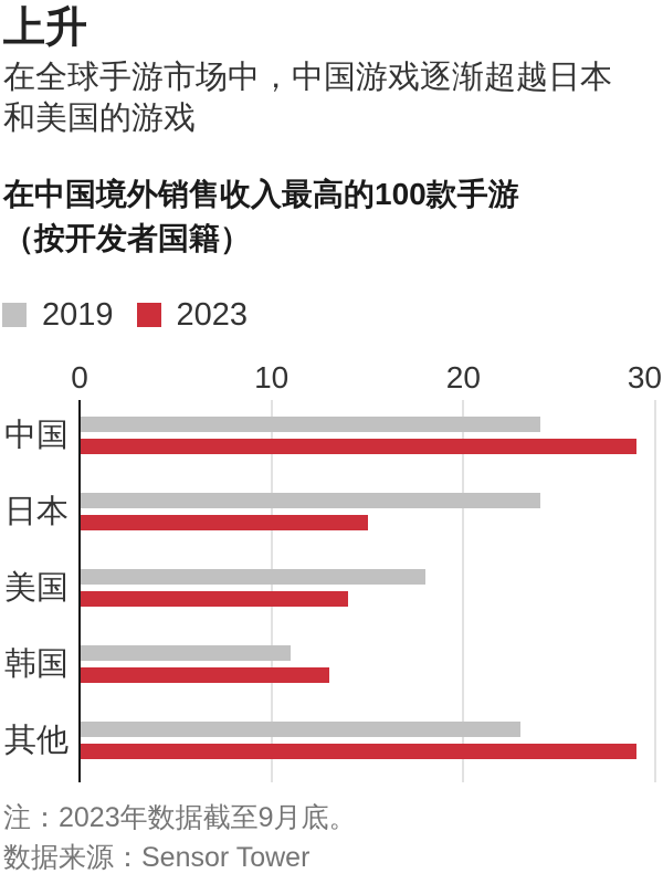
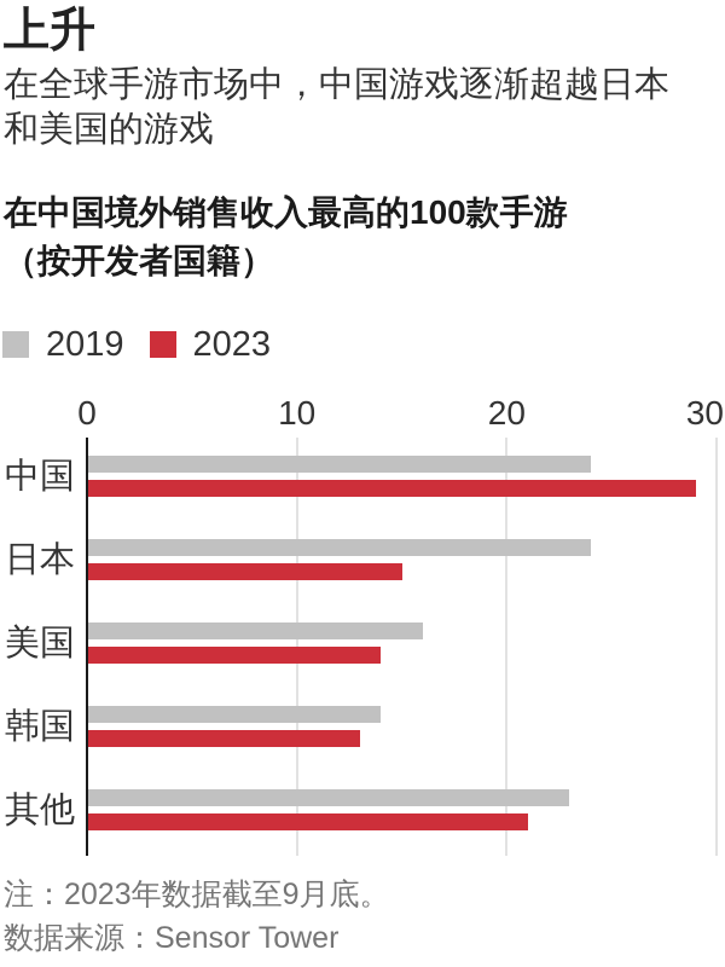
2019/美国: 18 -> 16
2019/韩国: 11 -> 14
2023/其他: 29 -> 21
